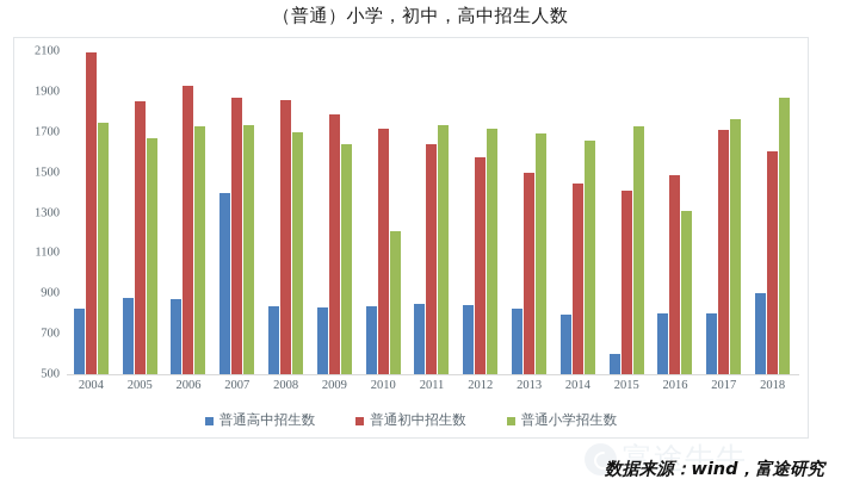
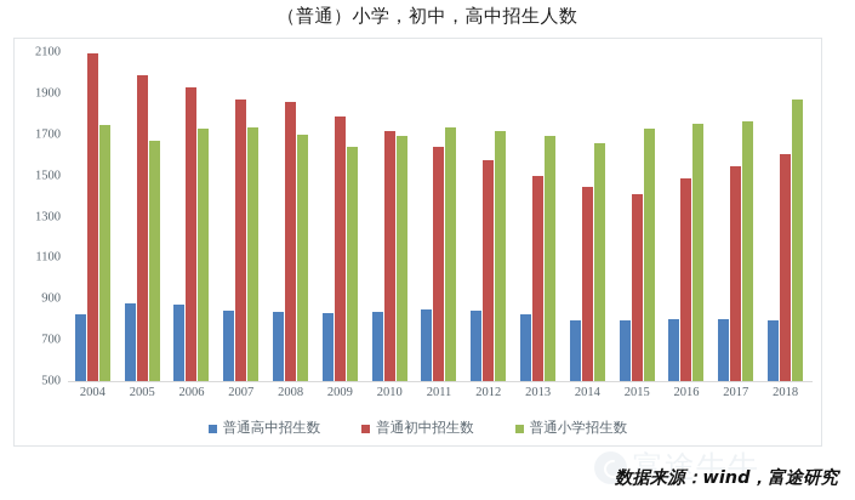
普通初中招生数/2005: 1850 -> 1990
普通高中招生数/2007: 1400 -> 840
普通小学招生数/2010: 1210 -> 1690
普通高中招生数/2015: 600 -> 800
普通小学招生数/2016: 1310 -> 1750
普通初中招生数/2017: 1710 -> 1550
普通高中招生数/2018: 900 -> 790
